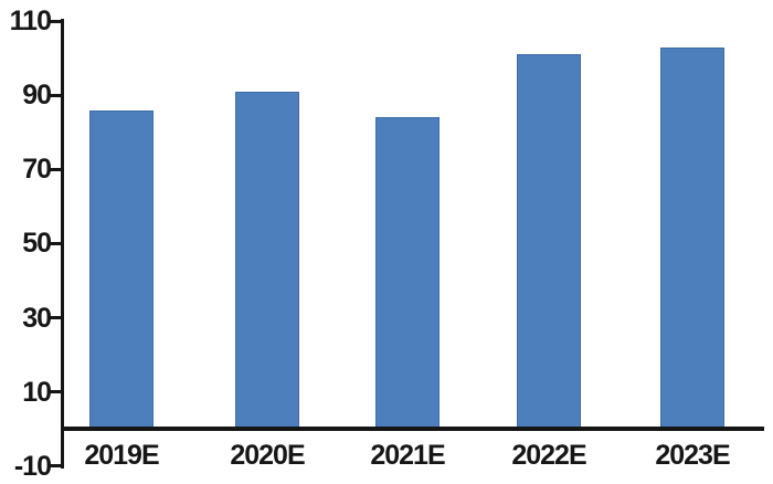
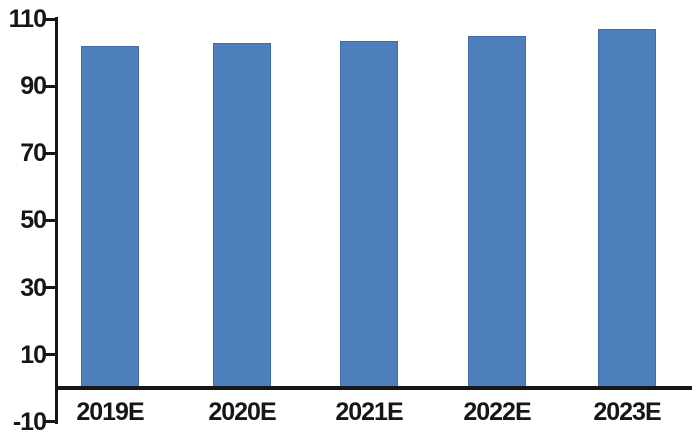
2019E: 86 -> 102
2020E: 91 -> 103
2021E: 84 -> 104
2022E: 101 -> 105
2023E: 103 -> 107
